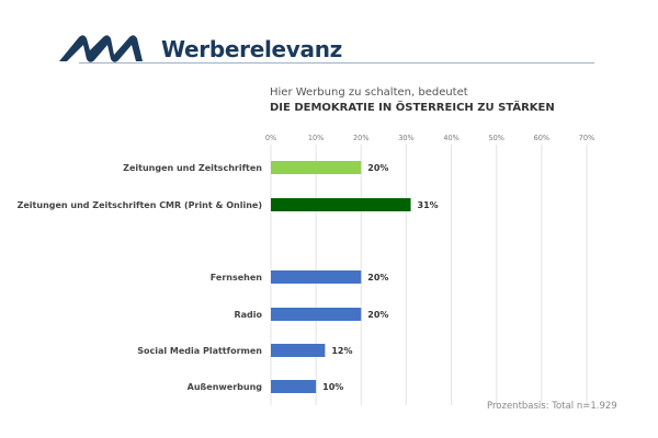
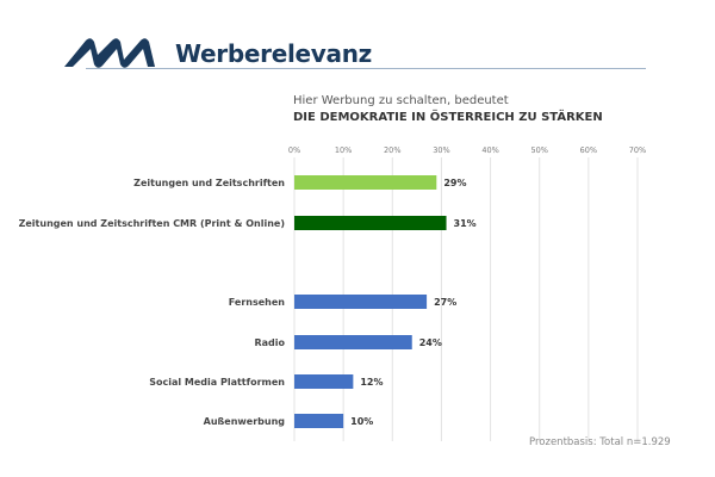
Zeitungen und Zeitschriften: 20% -> 29%
Fernsehen: 20% -> 27%
Radio: 20% -> 24%
